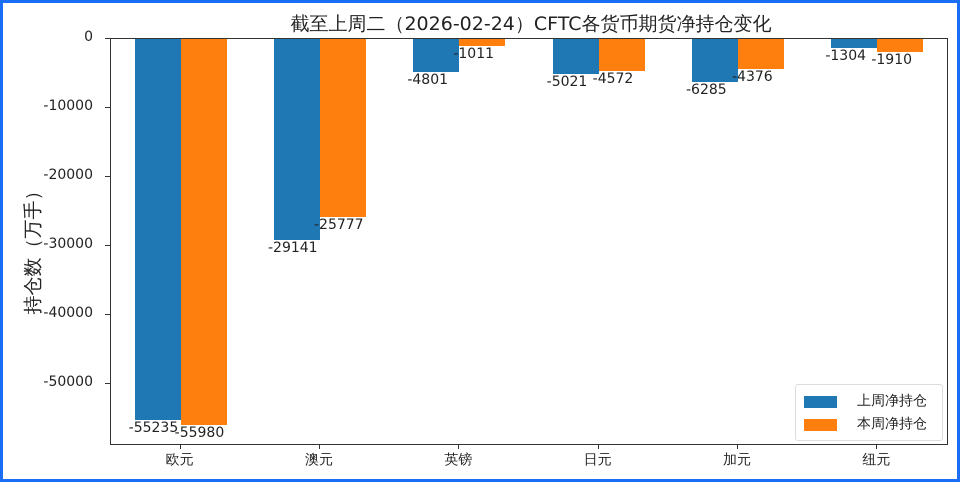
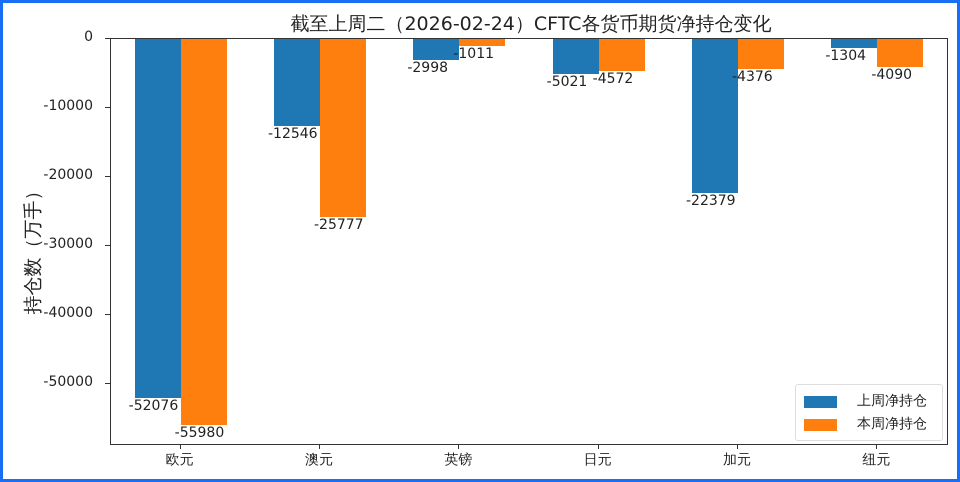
上周净持仓/欧元: -55235 -> -52076
上周净持仓/澳元: -29141 -> -12546
上周净持仓/英镑: -4801 -> -2998
上周净持仓/加元: -6285 -> -22379
本周净持仓/纽元: -1910 -> -4090
